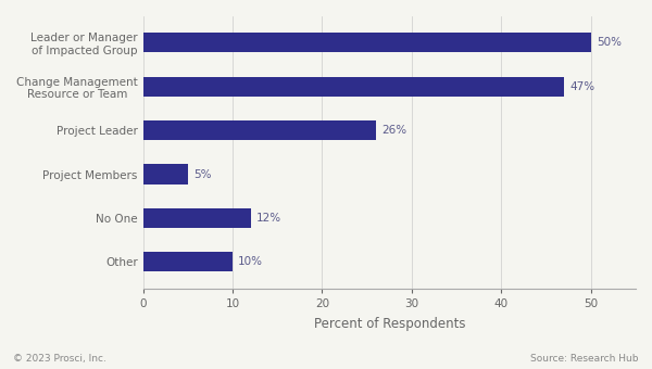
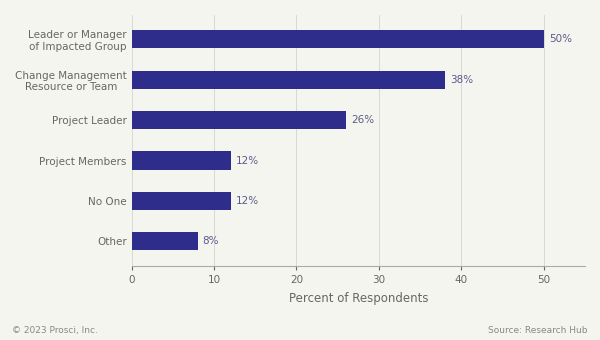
Change Management Resource or Team: 47% -> 38%
Project Members: 5% -> 12%
Other: 10% -> 8%
